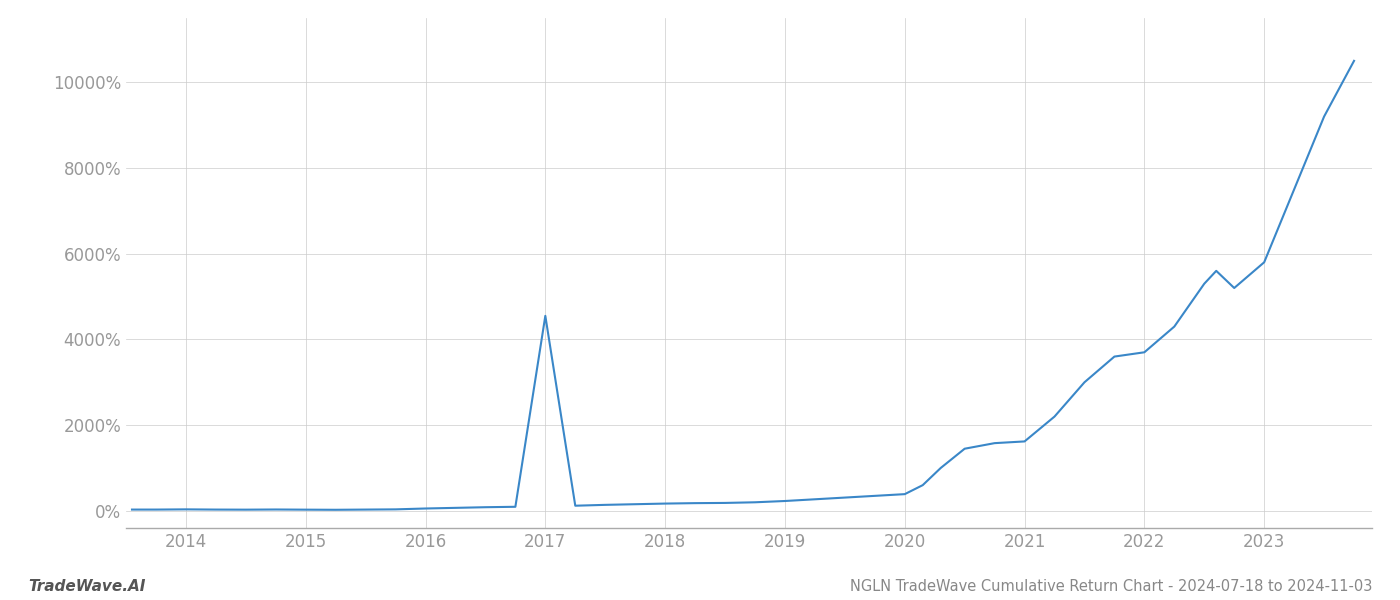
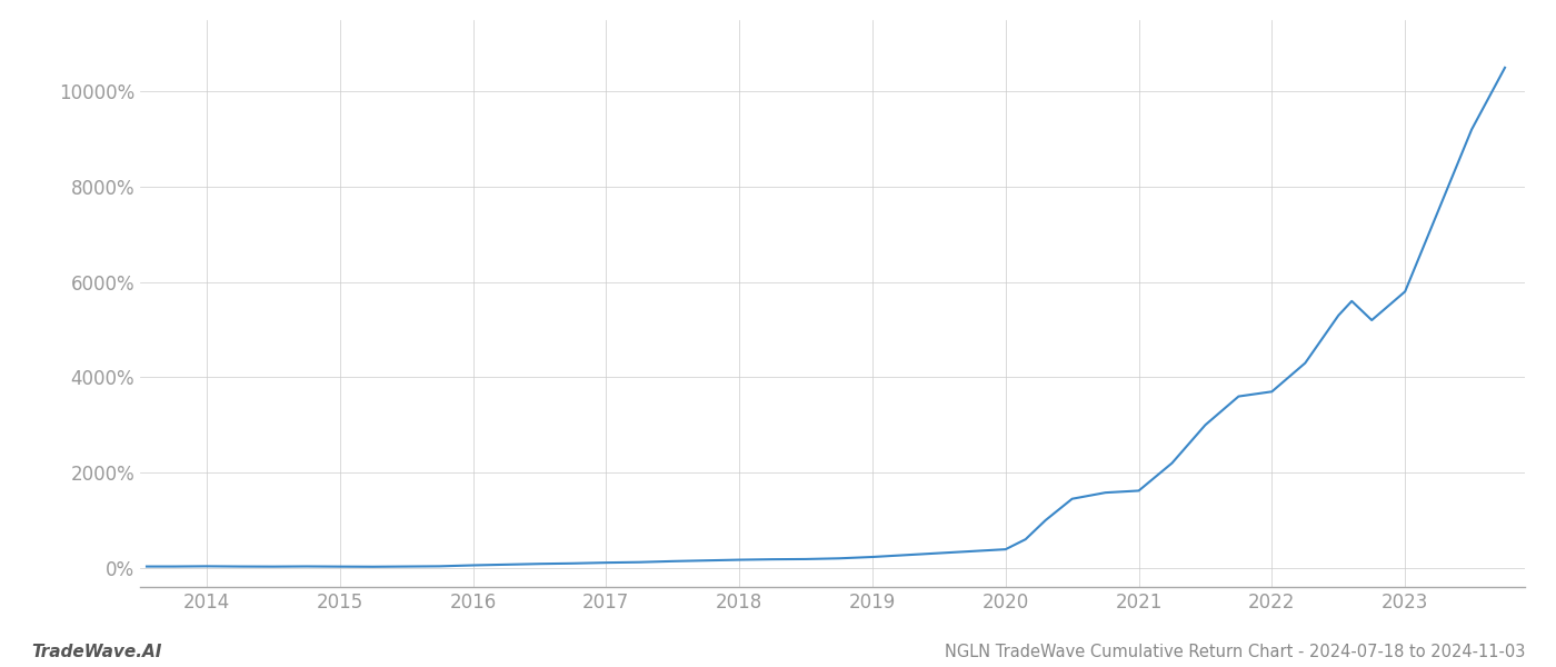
2017: 4550% -> 110%
